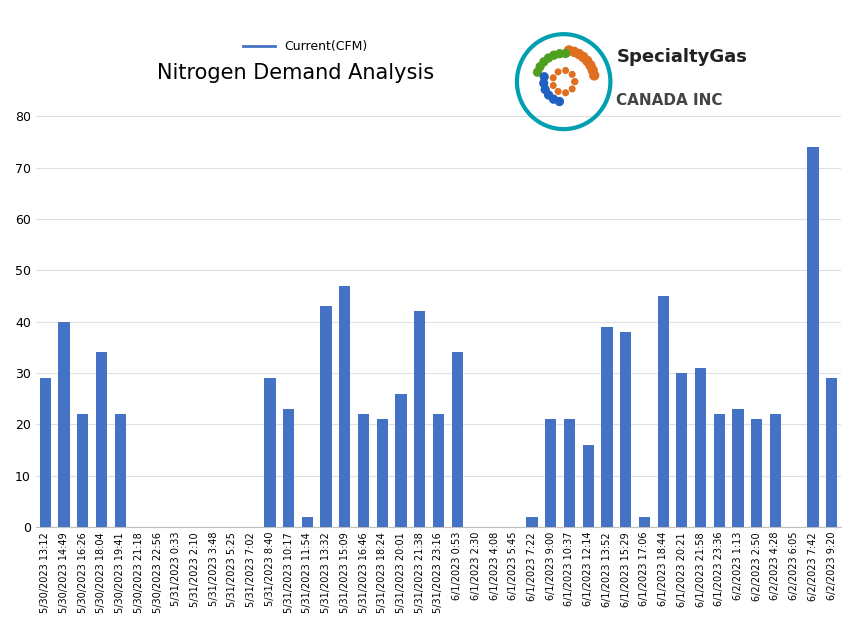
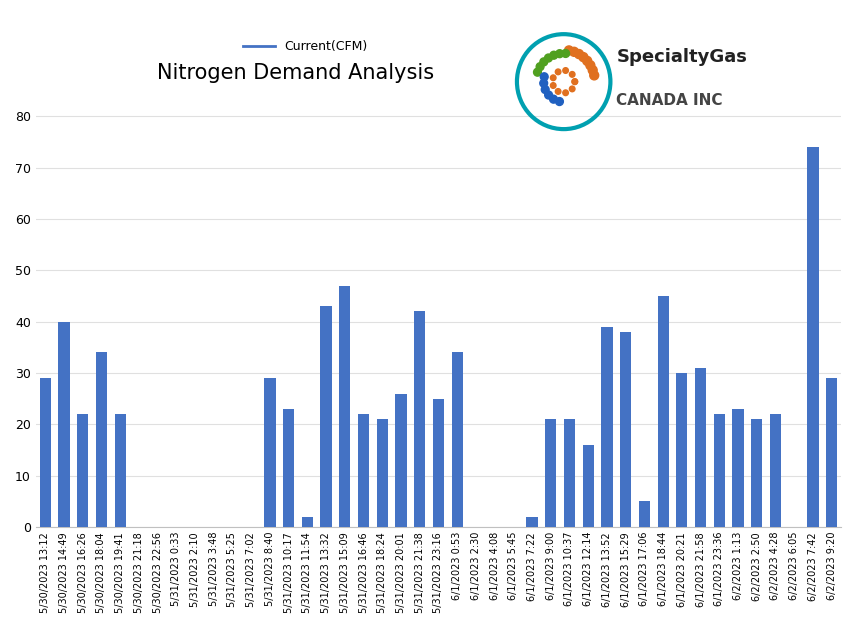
5/31/2023 23:16: 22 -> 25
6/1/2023 17:06: 2 -> 5
